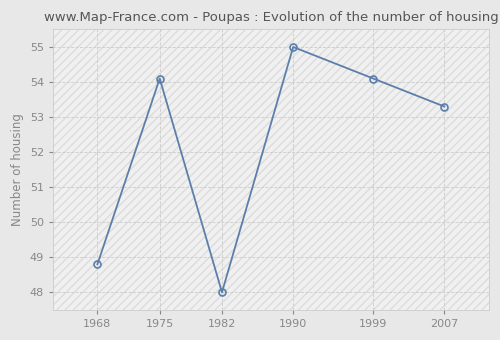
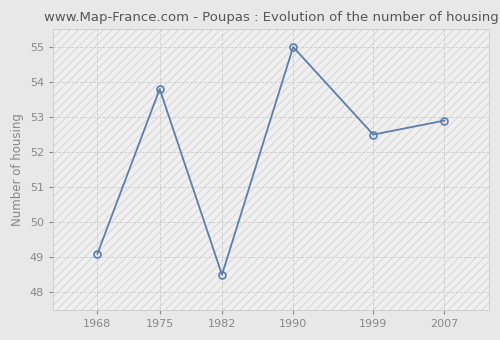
1968: 48.8 -> 49.1
1975: 54.1 -> 53.8
1982: 48.0 -> 48.5
1999: 54.1 -> 52.5
2007: 53.3 -> 52.9
